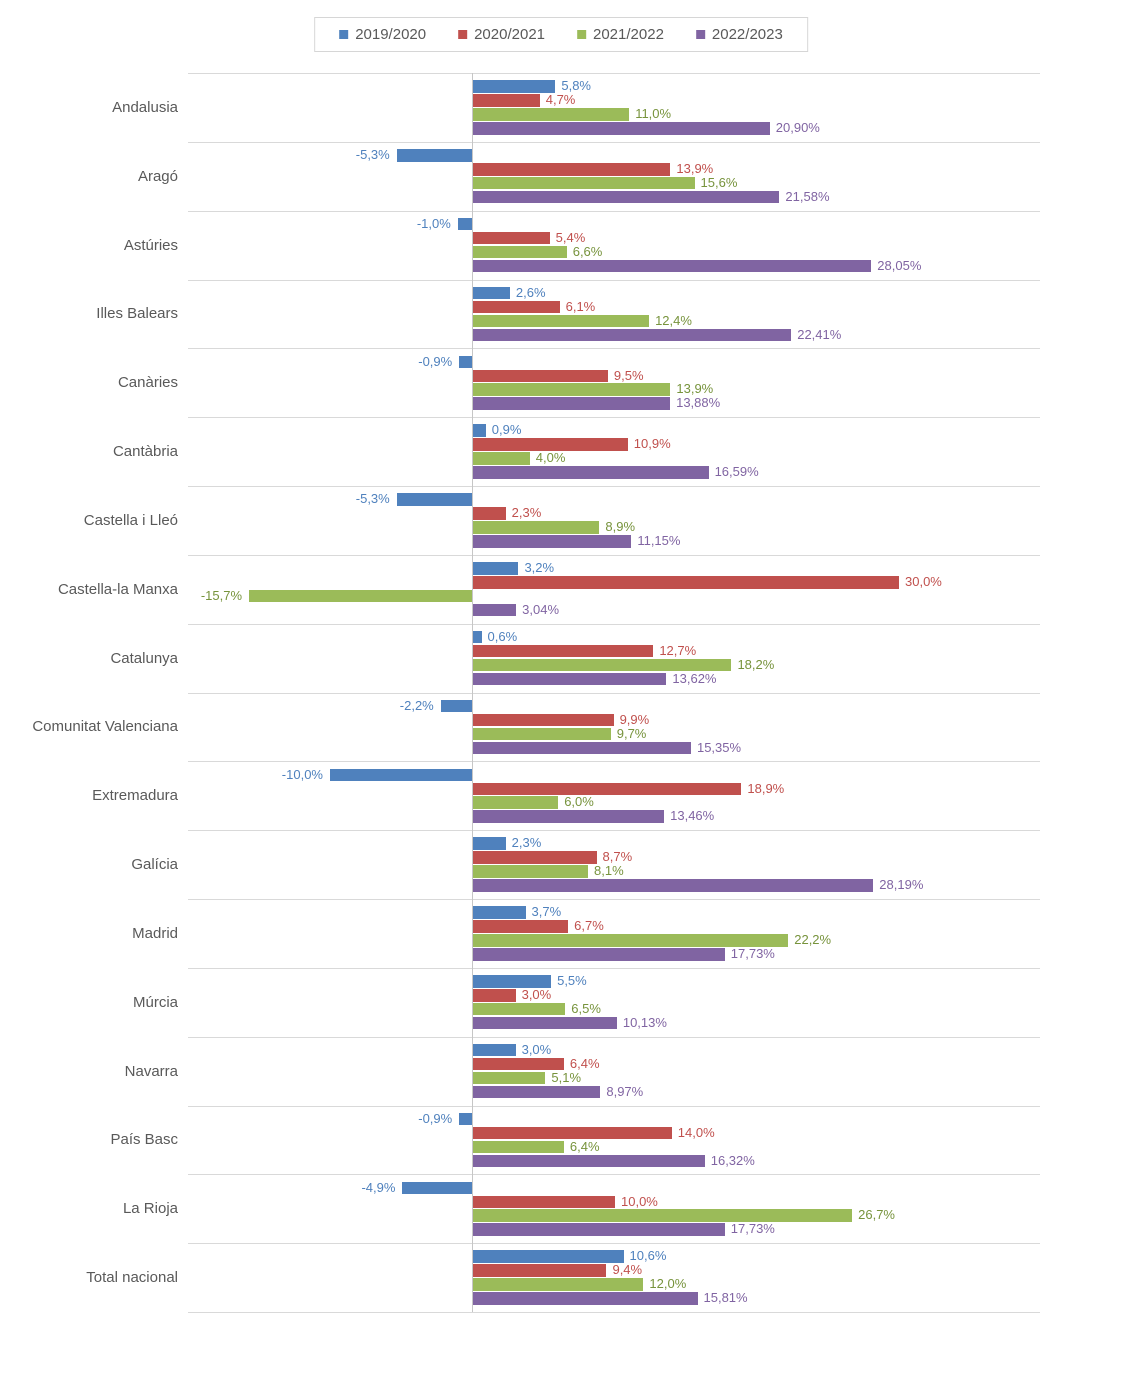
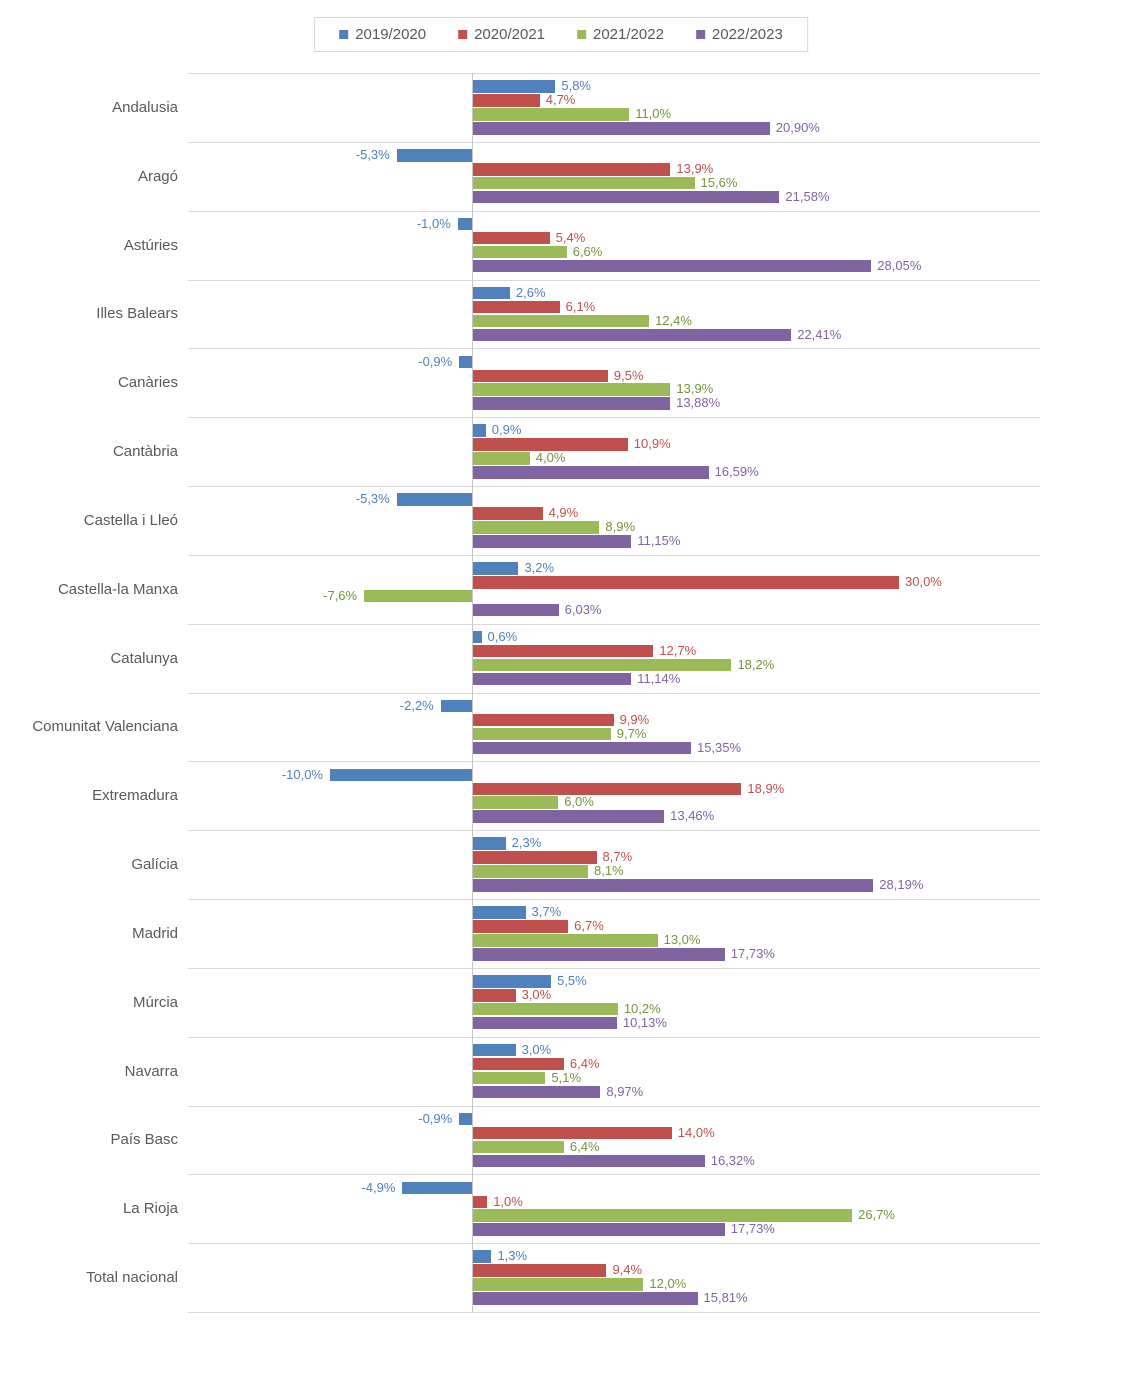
2020/2021/Castella i Lleó: 2,3% -> 4,9%
2021/2022/Castella-la Manxa: -15,7% -> -7,6%
2022/2023/Castella-la Manxa: 3,04% -> 6,03%
2022/2023/Catalunya: 13,62% -> 11,14%
2021/2022/Madrid: 22,2% -> 13,0%
2021/2022/Múrcia: 6,5% -> 10,2%
2020/2021/La Rioja: 10,0% -> 1,0%
2019/2020/Total nacional: 10,6% -> 1,3%
